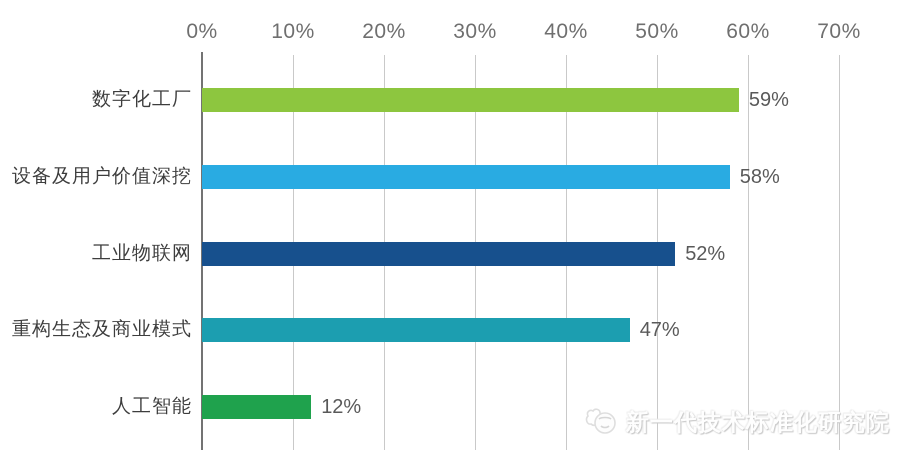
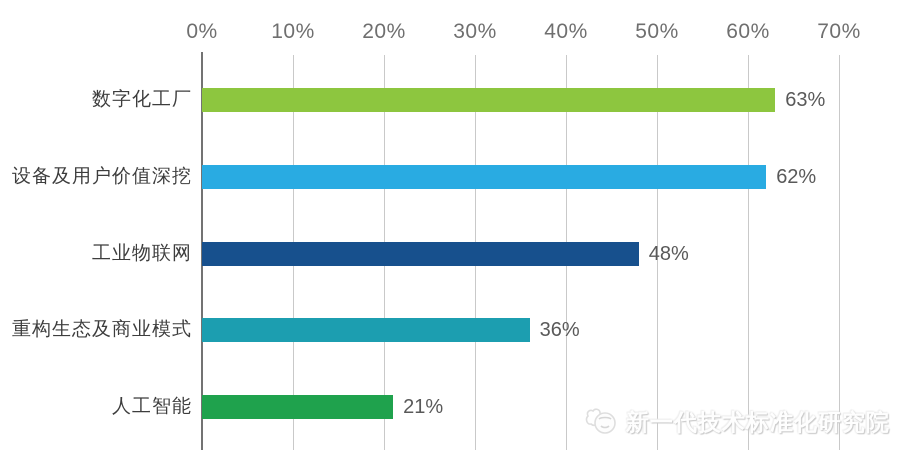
数字化工厂: 59% -> 63%
设备及用户价值深挖: 58% -> 62%
工业物联网: 52% -> 48%
重构生态及商业模式: 47% -> 36%
人工智能: 12% -> 21%
